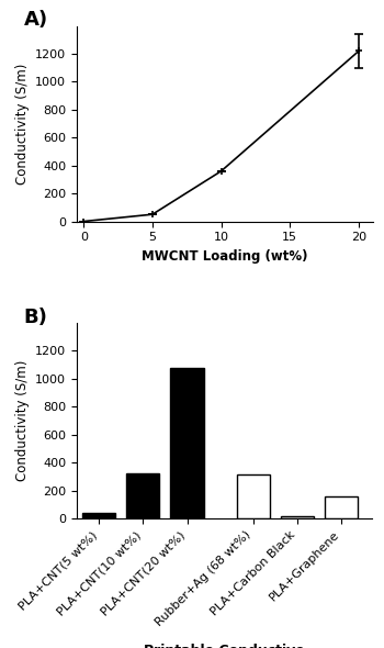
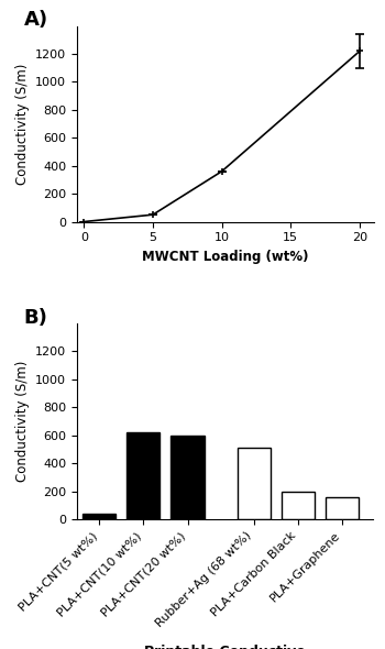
PLA+CNT(10 wt%): 320 -> 620
PLA+CNT(20 wt%): 1080 -> 600
Rubber+Ag (68 wt%): 320 -> 510
PLA+Carbon Black: 20 -> 200
